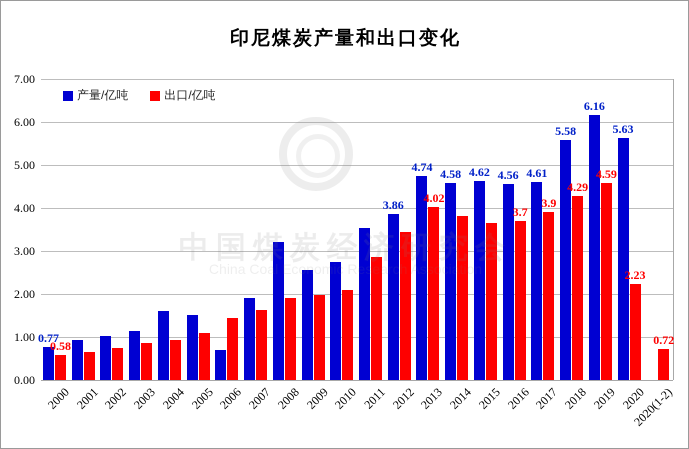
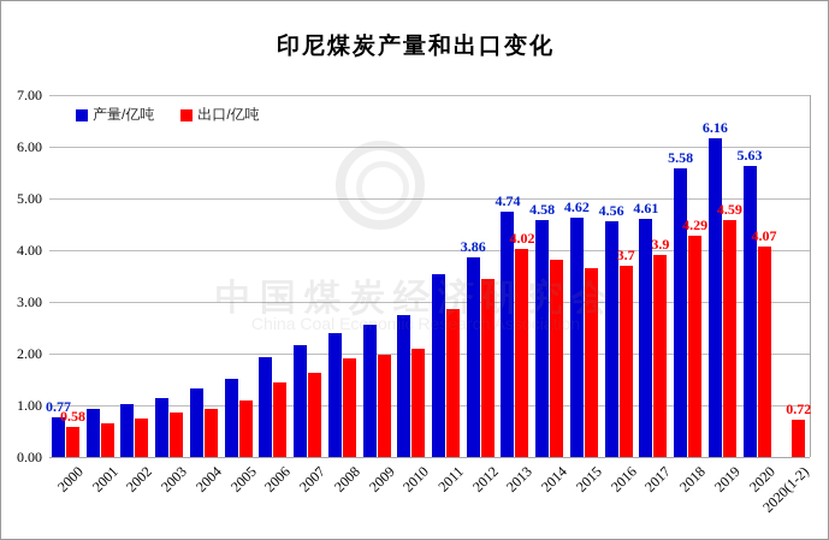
产量/亿吨/2004: 1.6 -> 1.3
产量/亿吨/2006: 0.7 -> 1.9
产量/亿吨/2007: 1.9 -> 2.2
产量/亿吨/2008: 3.2 -> 2.4
出口/亿吨/2020: 2.23 -> 4.07
